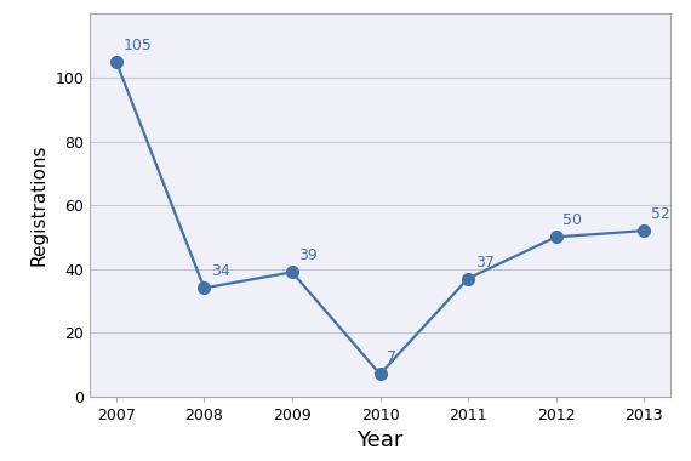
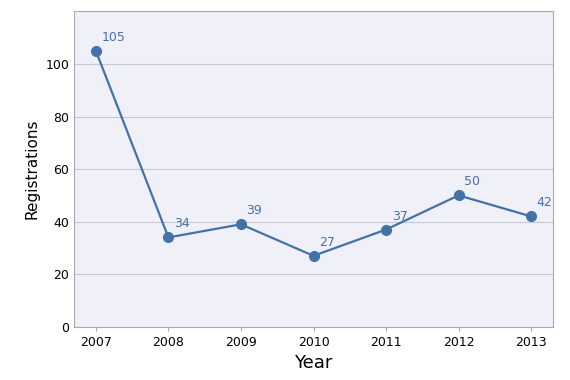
2010: 7 -> 27
2013: 52 -> 42
